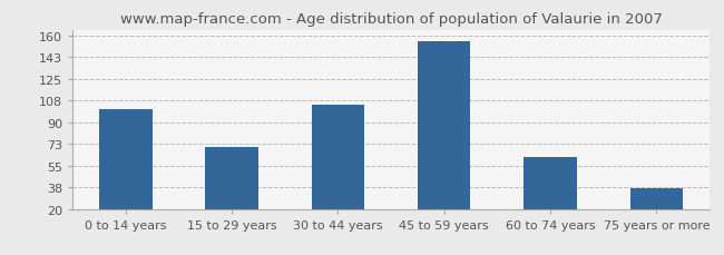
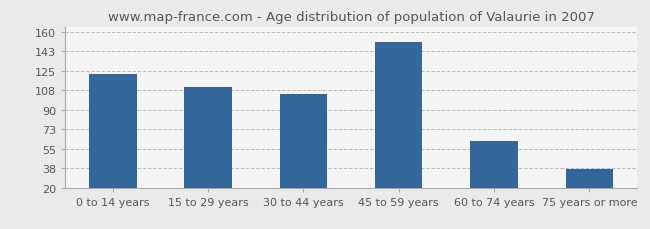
0 to 14 years: 101 -> 122
15 to 29 years: 70 -> 111
45 to 59 years: 156 -> 151
